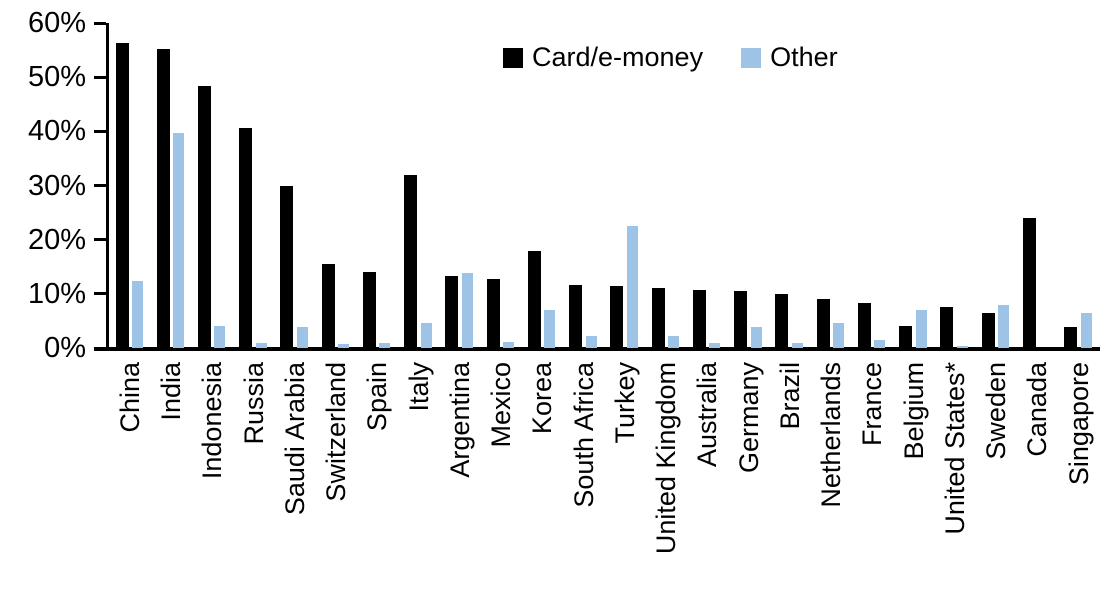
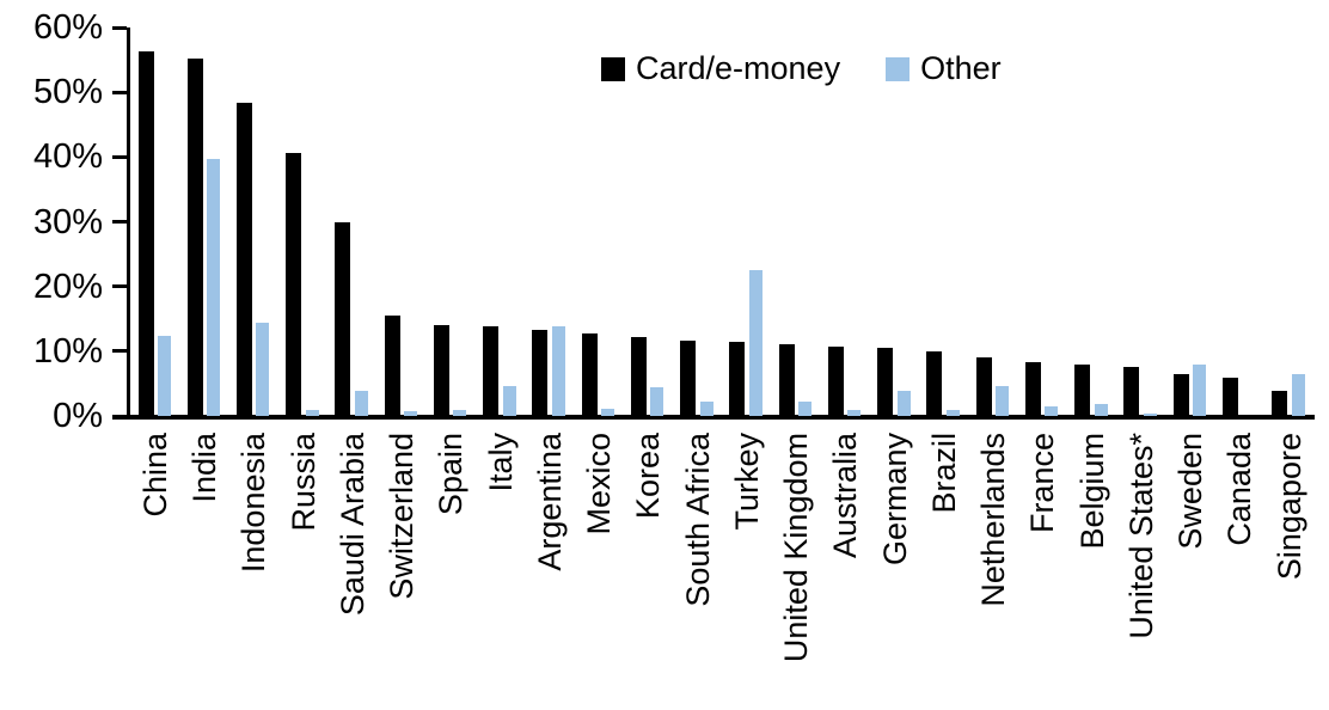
Other/Indonesia: 4% -> 14%
Card/e-money/Italy: 32% -> 14%
Card/e-money/Korea: 18% -> 12%
Other/Korea: 7% -> 4%
Card/e-money/Belgium: 4% -> 8%
Other/Belgium: 7% -> 2%
Card/e-money/Canada: 24% -> 6%
